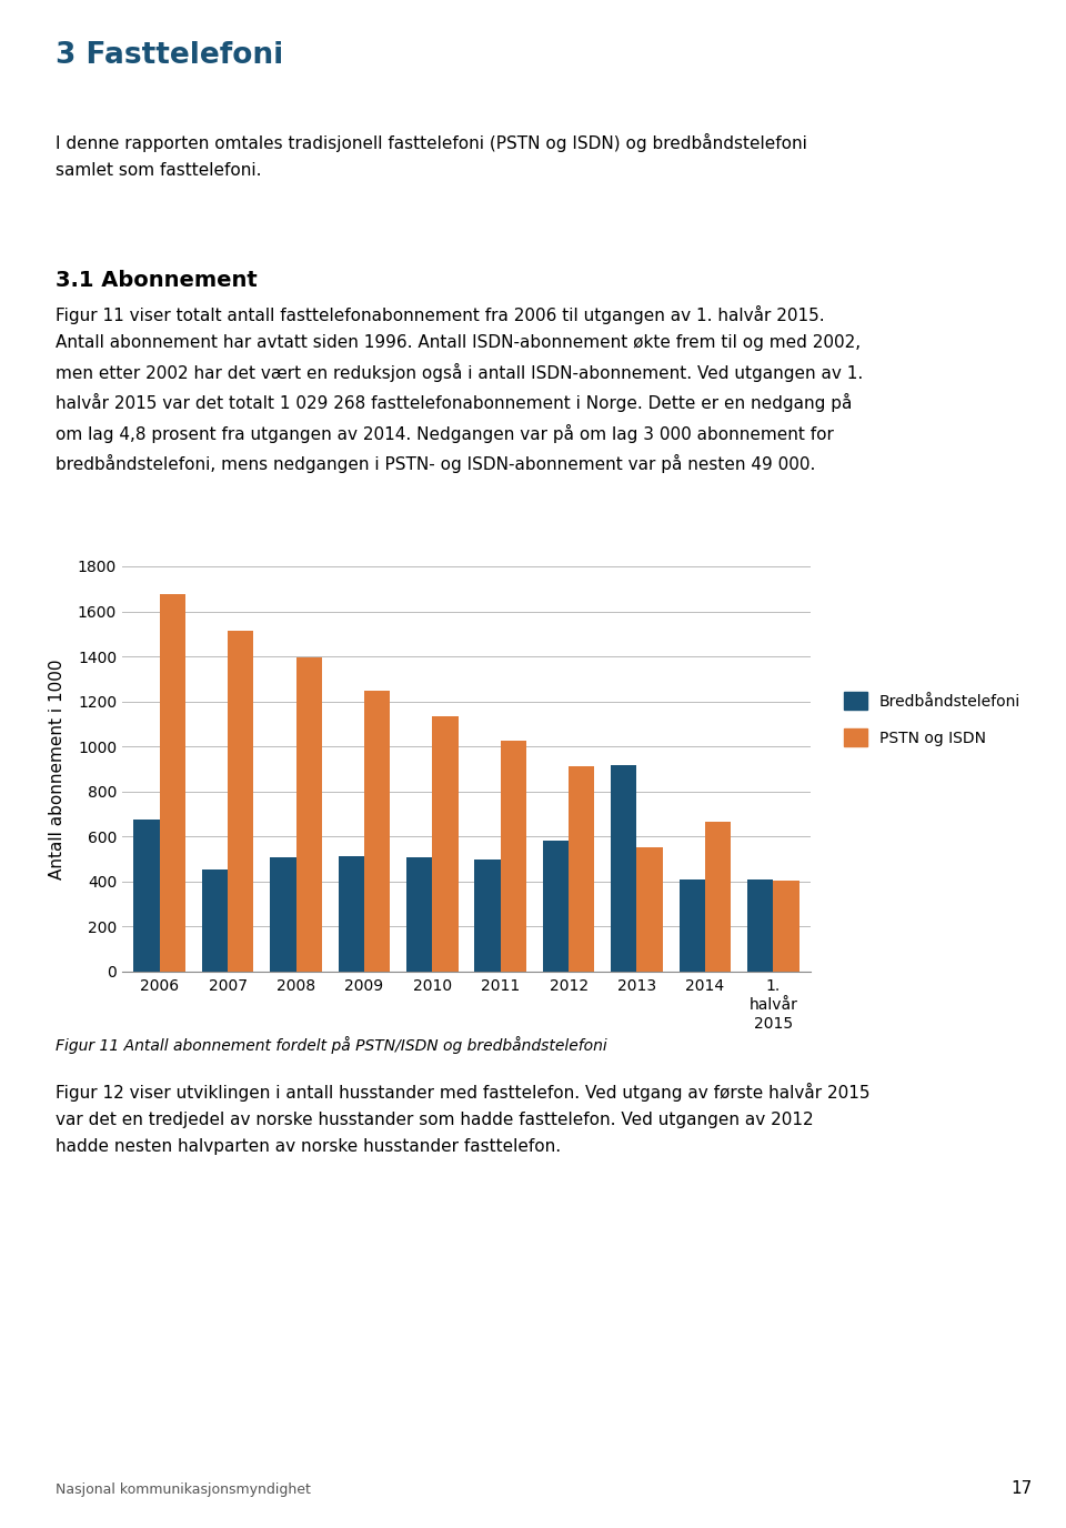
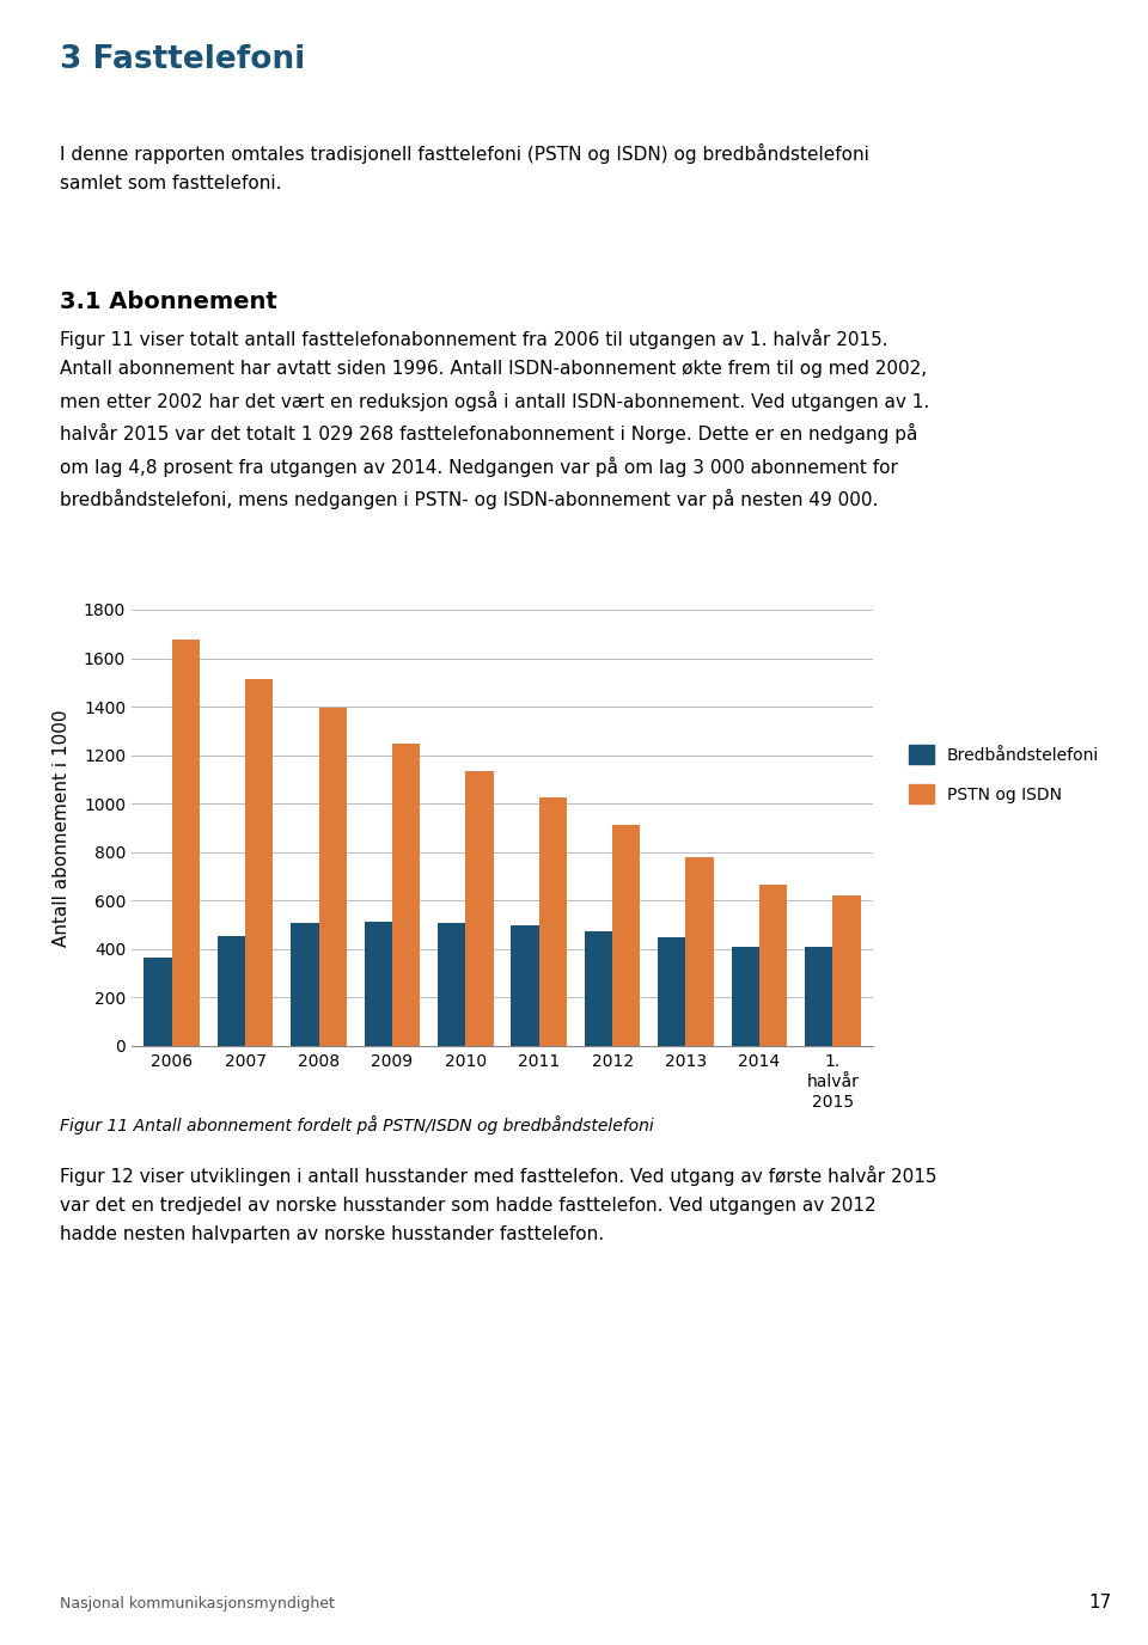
Bredbåndstelefoni/2006: 675 -> 365
Bredbåndstelefoni/2012: 580 -> 475
Bredbåndstelefoni/2013: 915 -> 450
PSTN og ISDN/2013: 550 -> 780
PSTN og ISDN/1. halvår 2015: 405 -> 622
